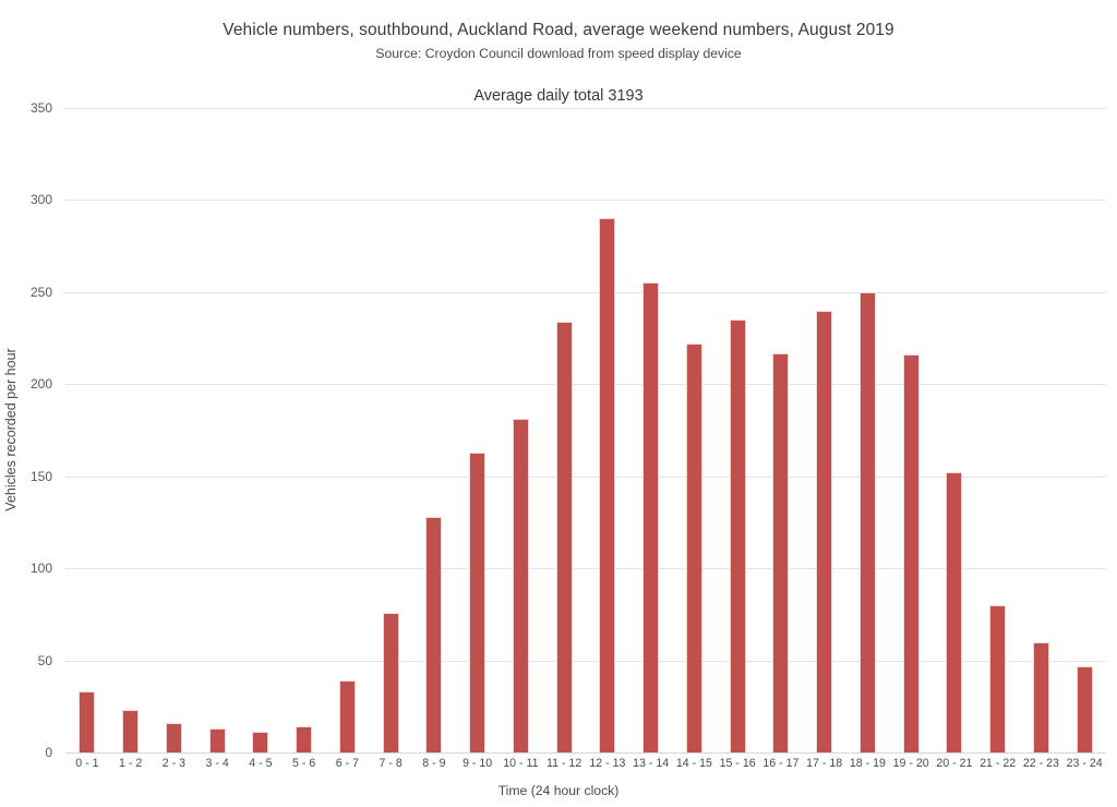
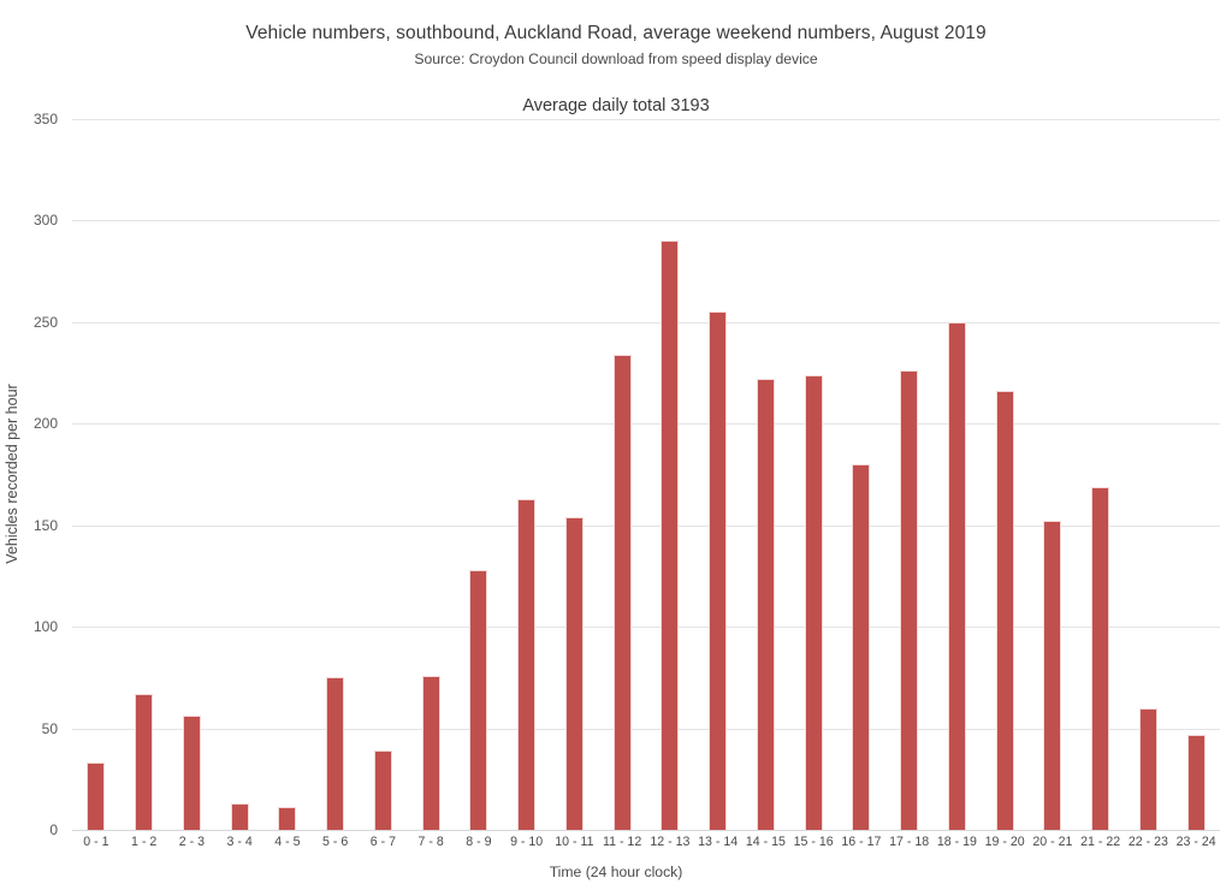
1 - 2: 23 -> 67
2 - 3: 16 -> 56
5 - 6: 14 -> 75
10 - 11: 181 -> 154
15 - 16: 235 -> 224
16 - 17: 217 -> 180
17 - 18: 240 -> 226
21 - 22: 80 -> 169
